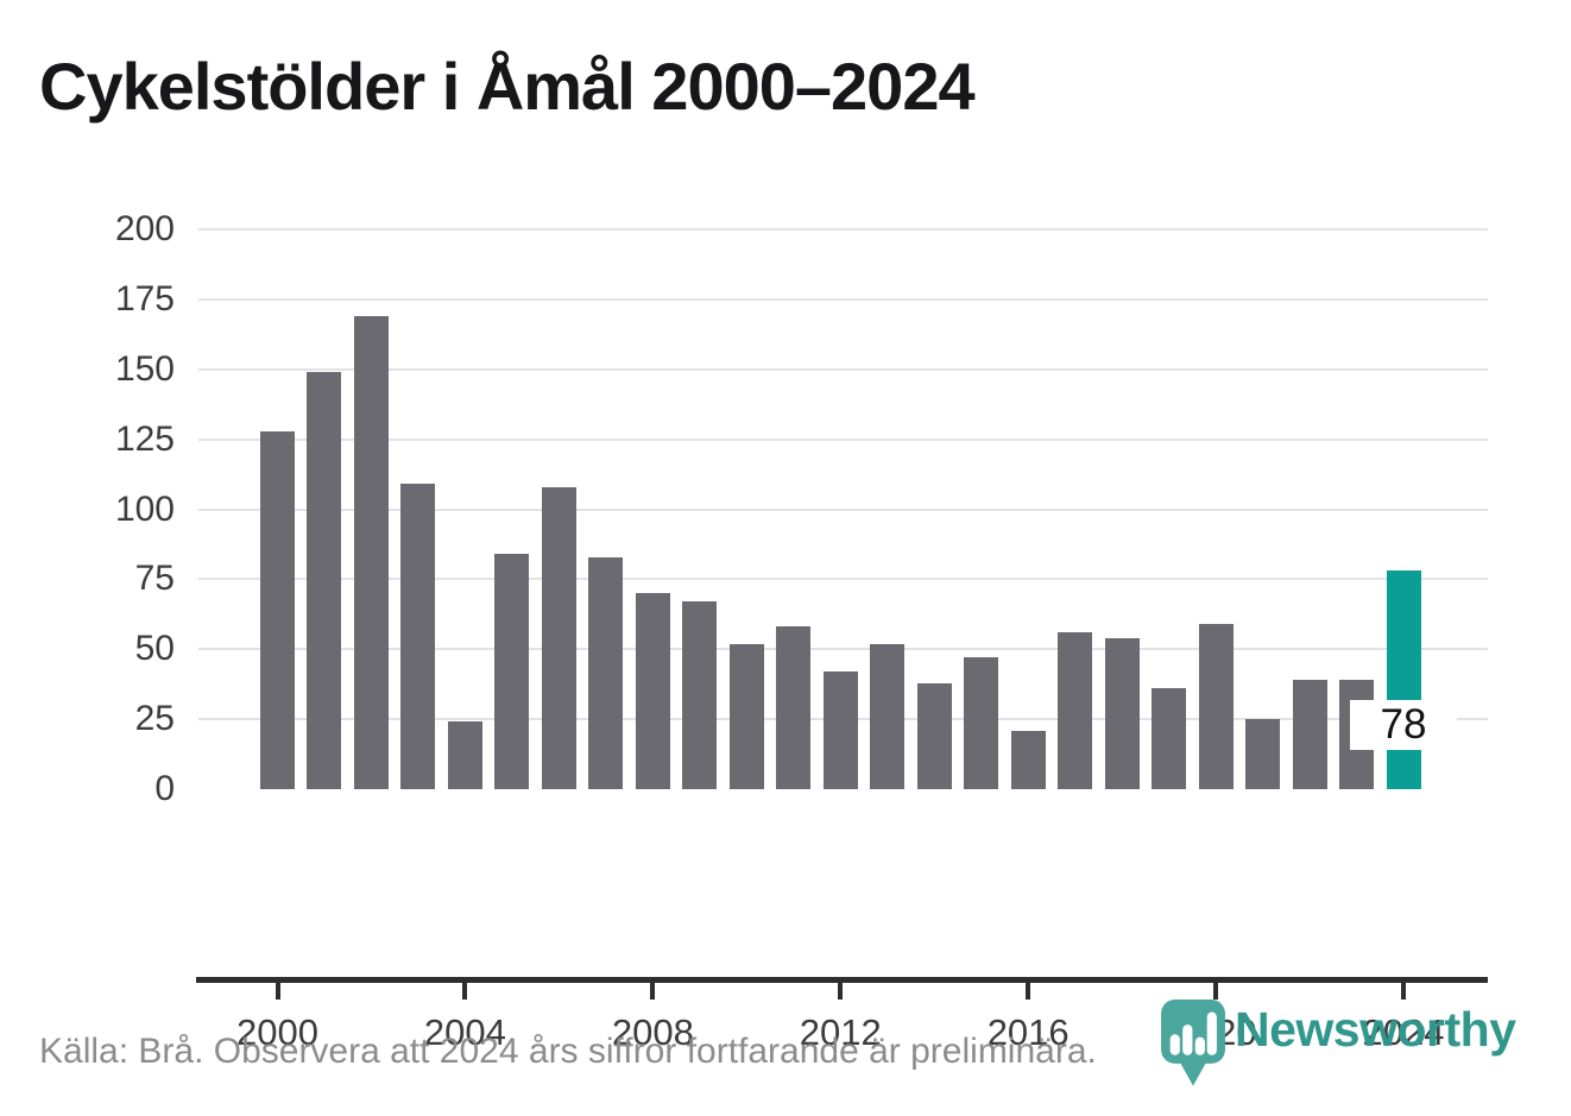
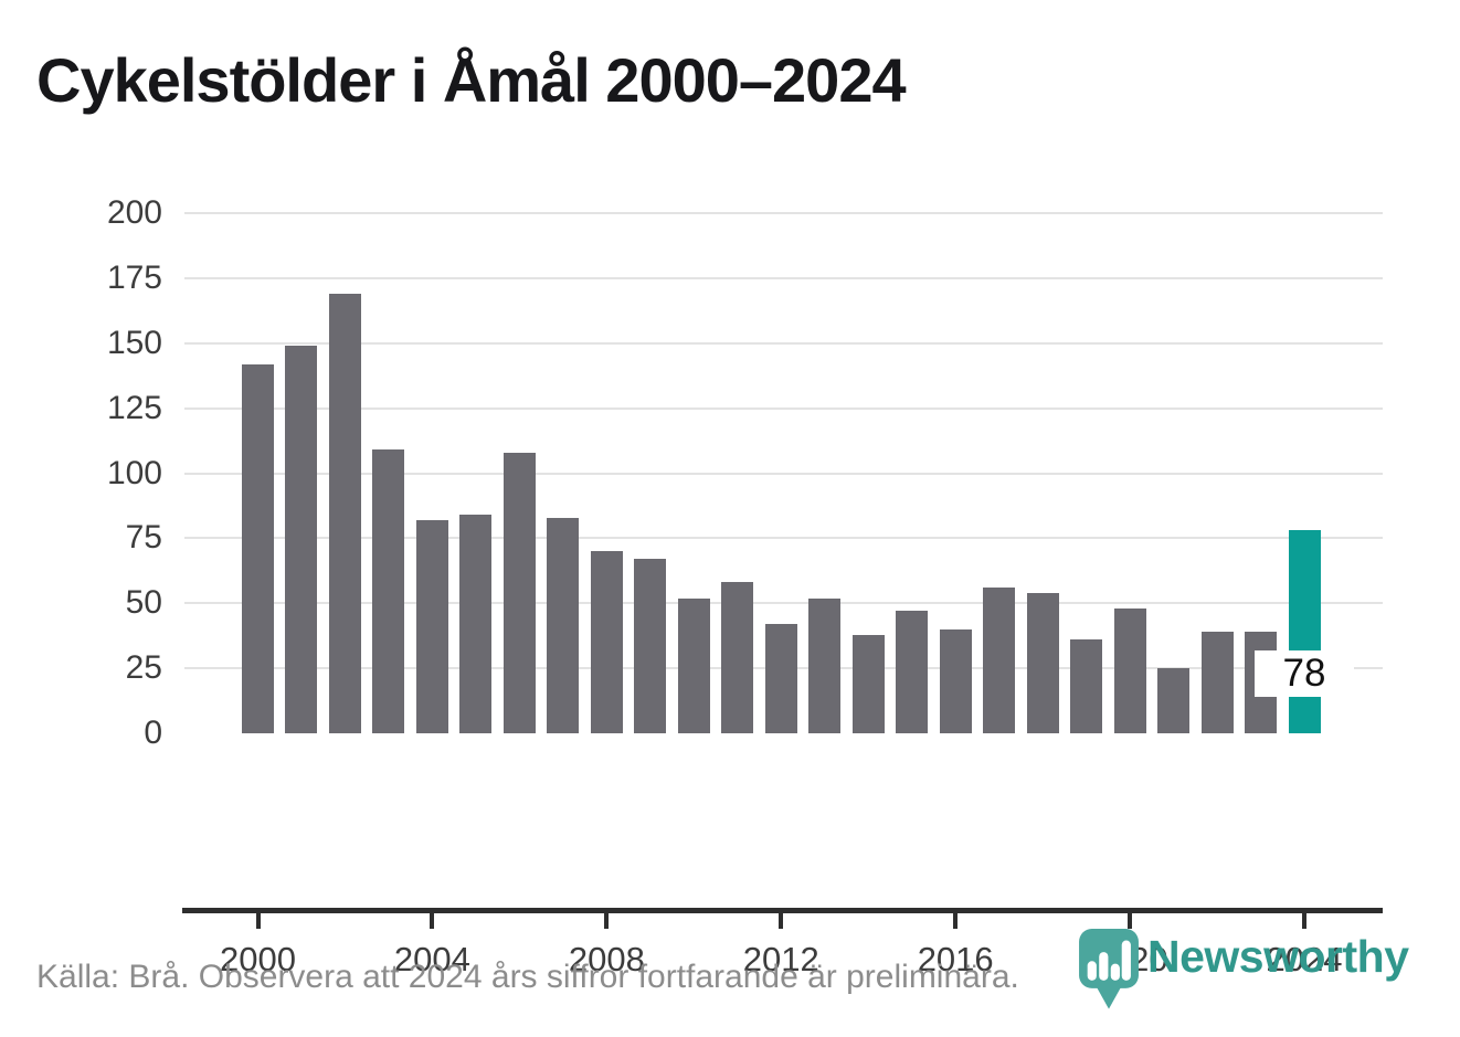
2000: 128 -> 142
2004: 24 -> 82
2016: 21 -> 40
2020: 59 -> 48
